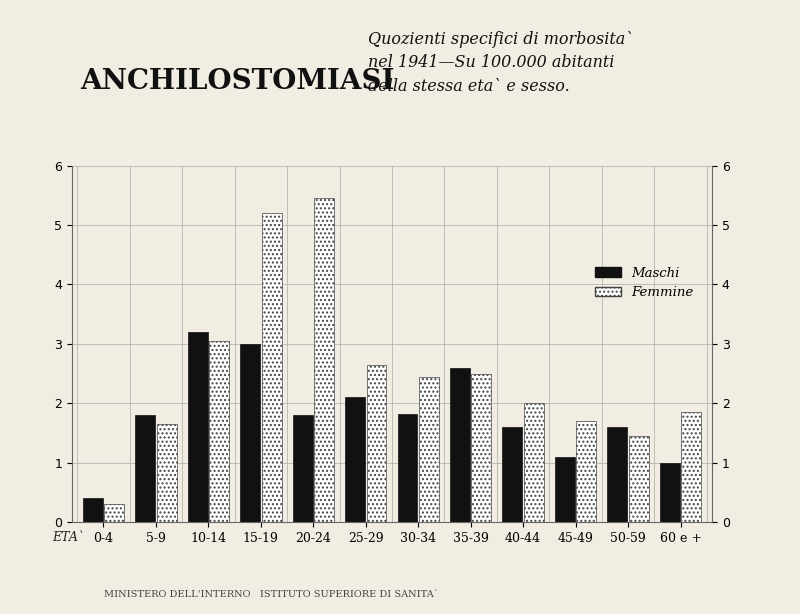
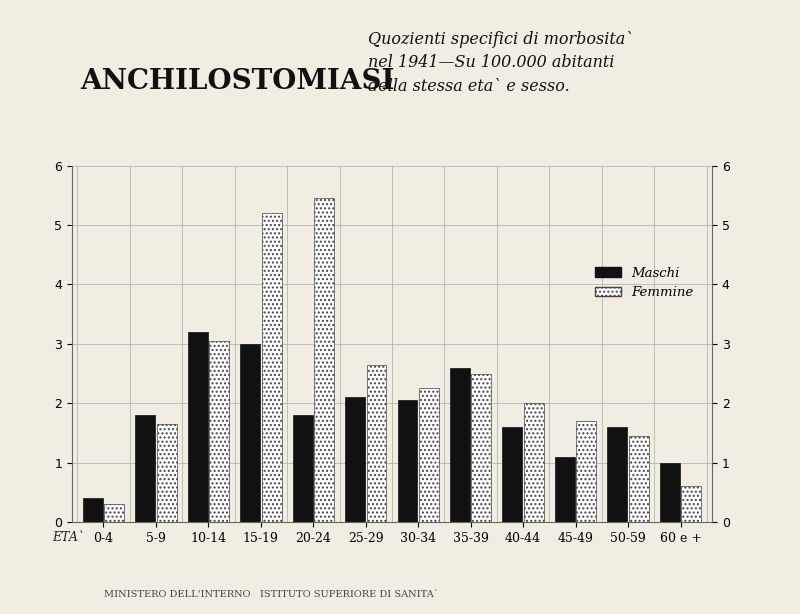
Maschi/30-34: 1.82 -> 2.05
Femmine/30-34: 2.44 -> 2.25
Femmine/60 e +: 1.86 -> 0.60
